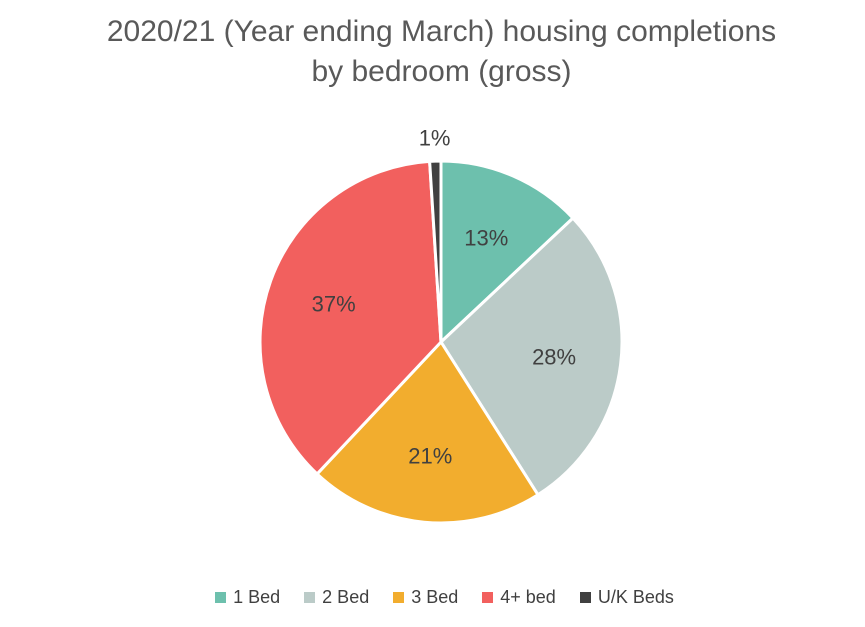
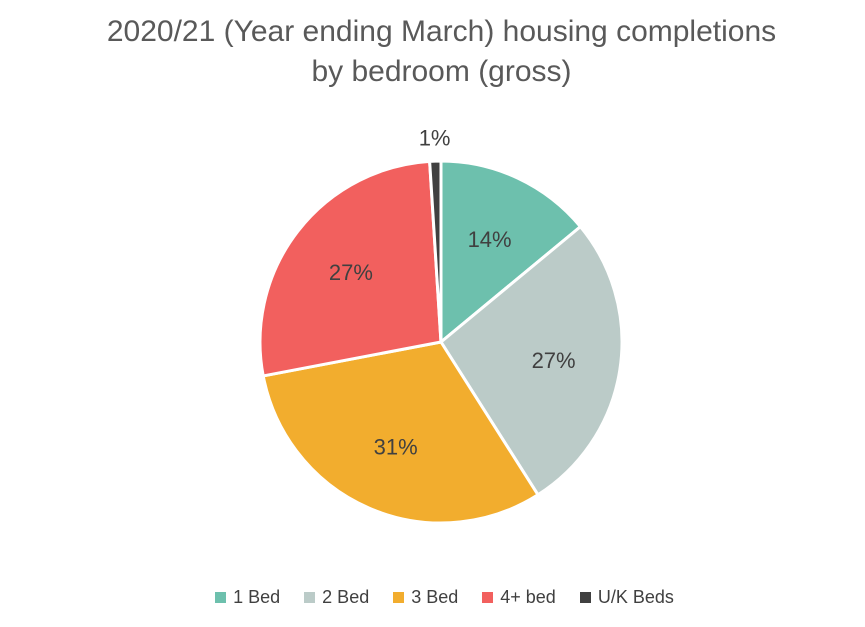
1 Bed: 13% -> 14%
2 Bed: 28% -> 27%
3 Bed: 21% -> 31%
4+ bed: 37% -> 27%
